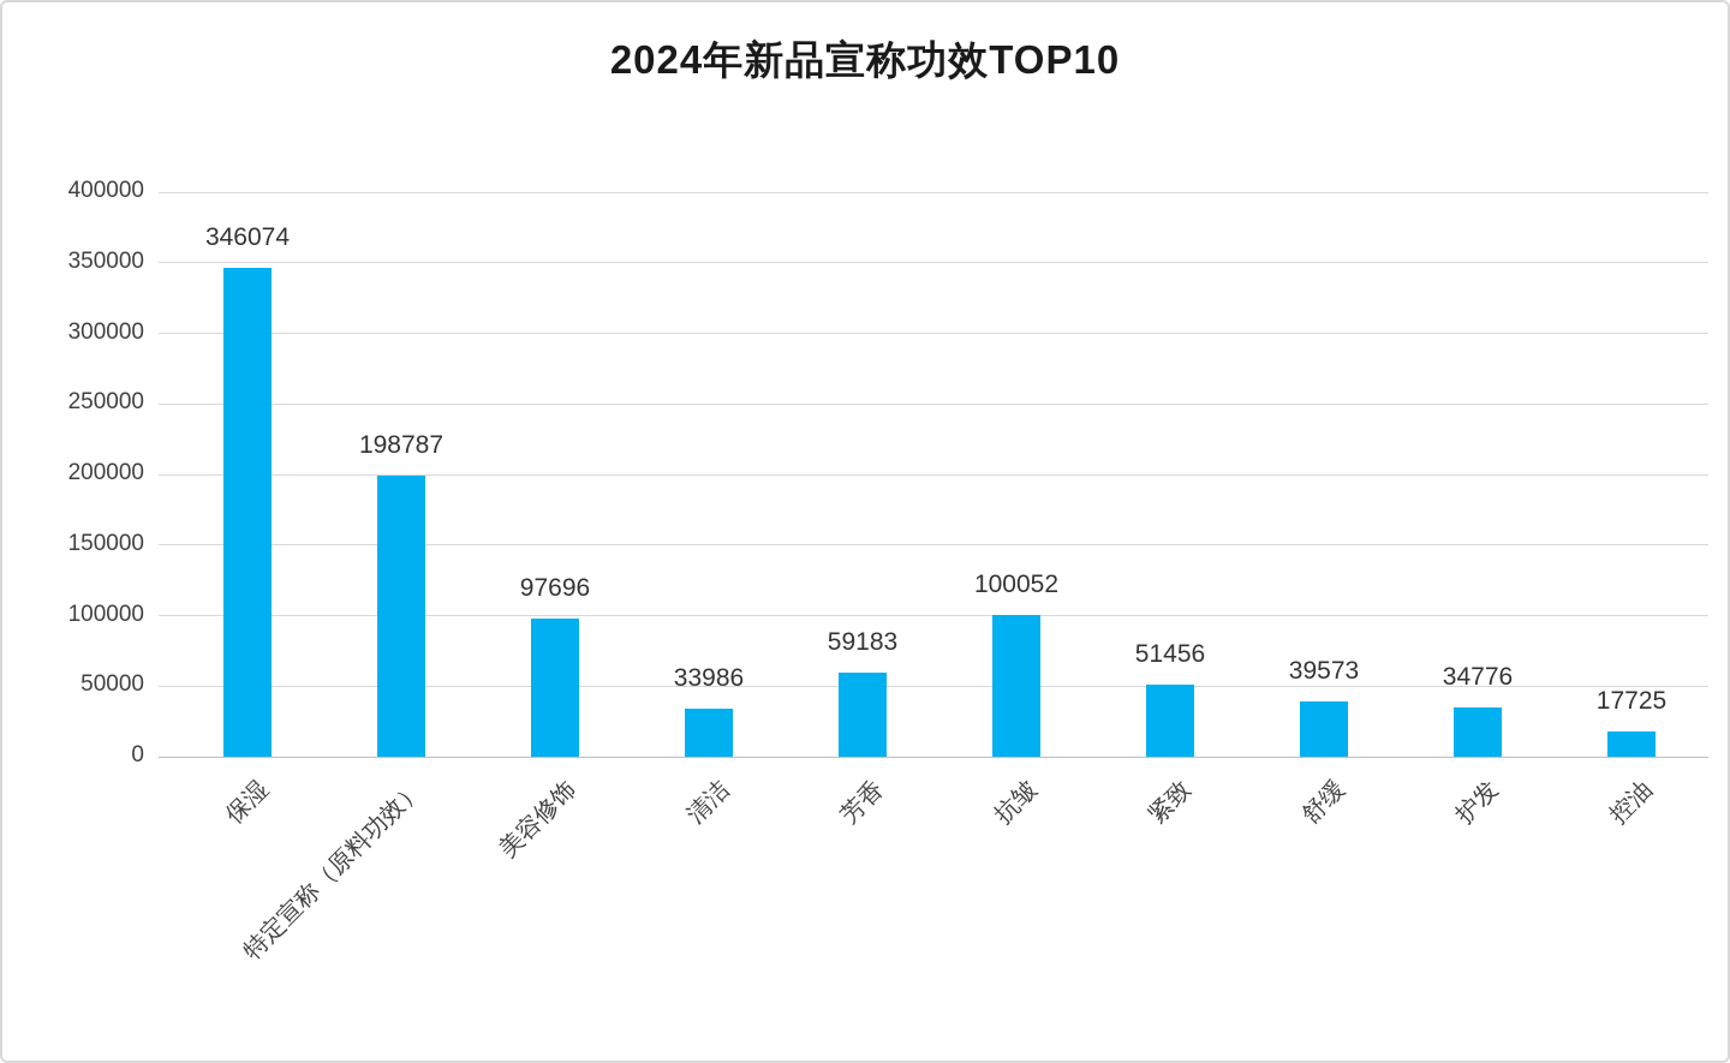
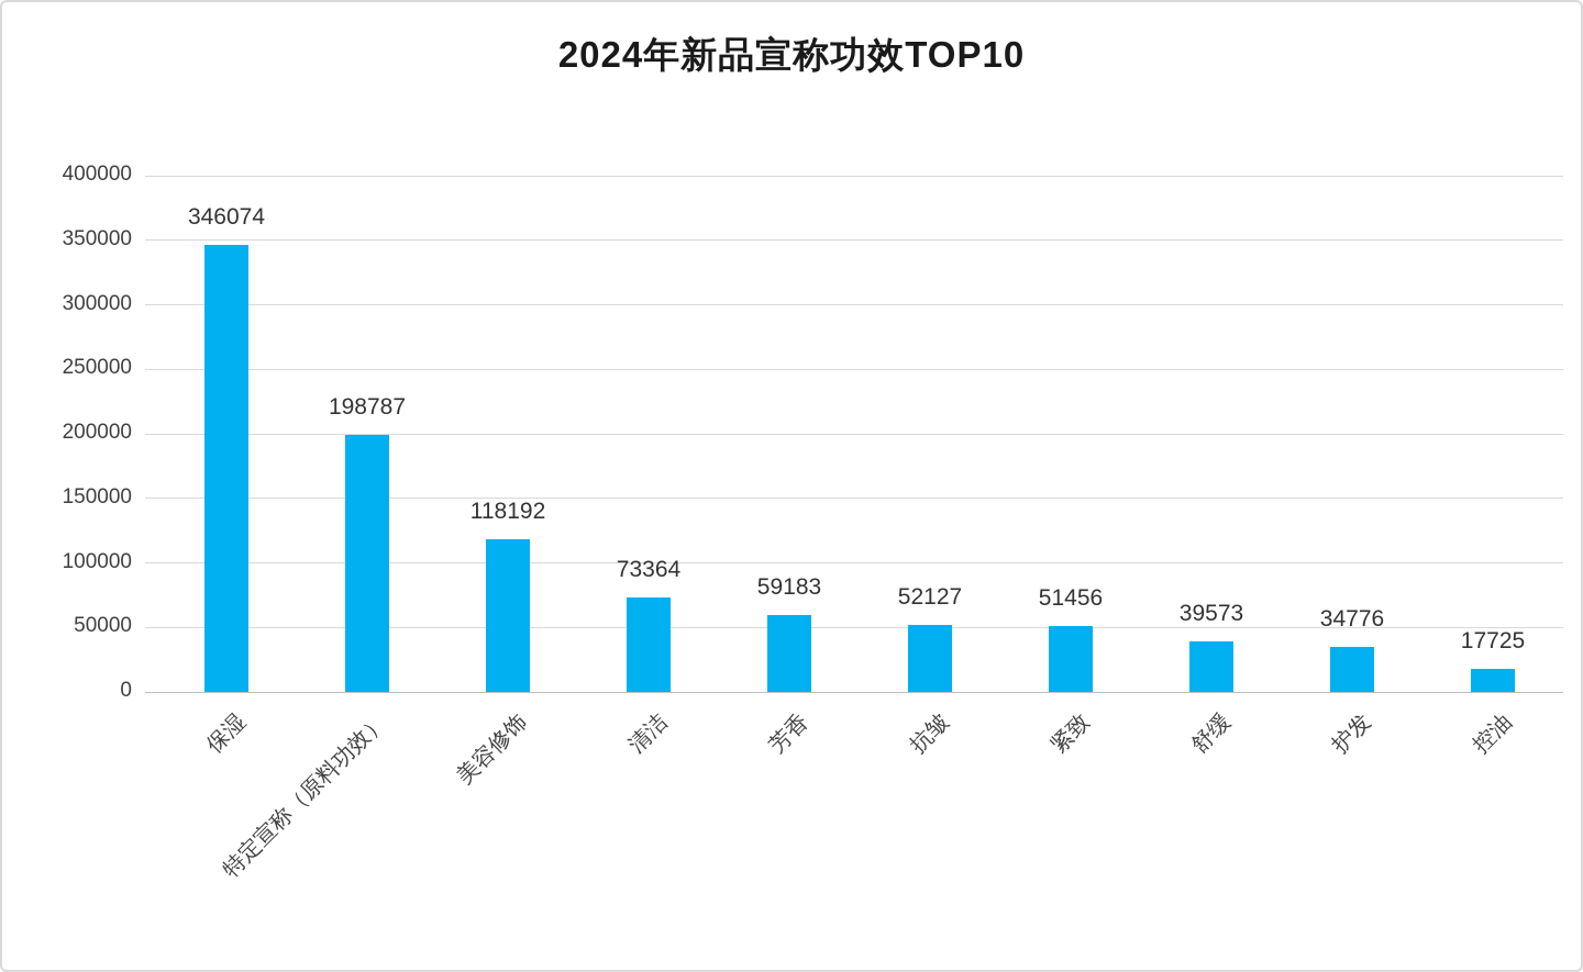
美容修饰: 97696 -> 118192
清洁: 33986 -> 73364
抗皱: 100052 -> 52127
